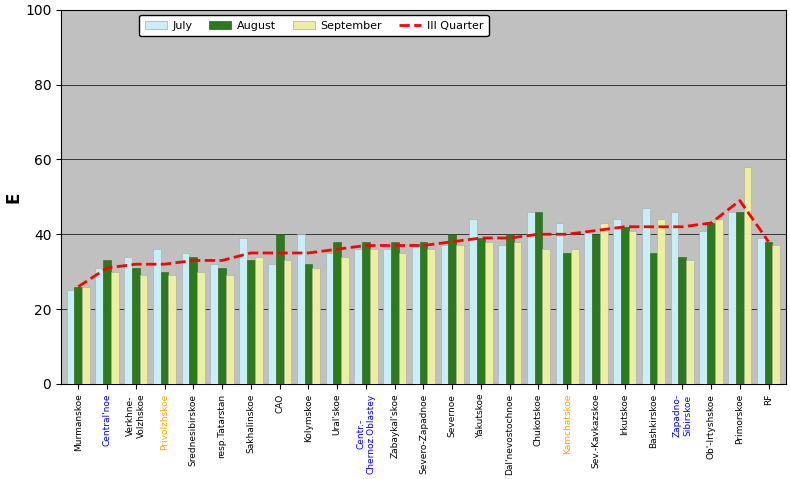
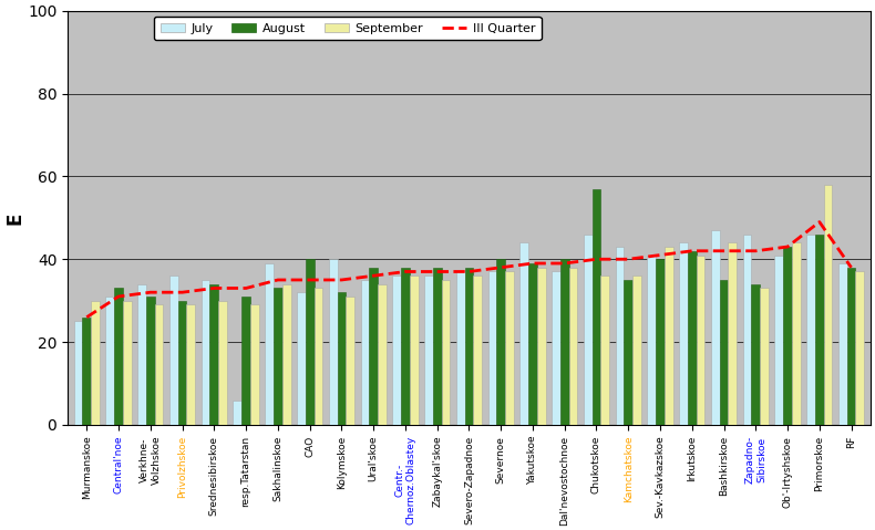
September/Murmanskoe: 26 -> 30
July/resp.Tatarstan: 32 -> 6
August/Chukotskoe: 46 -> 57
